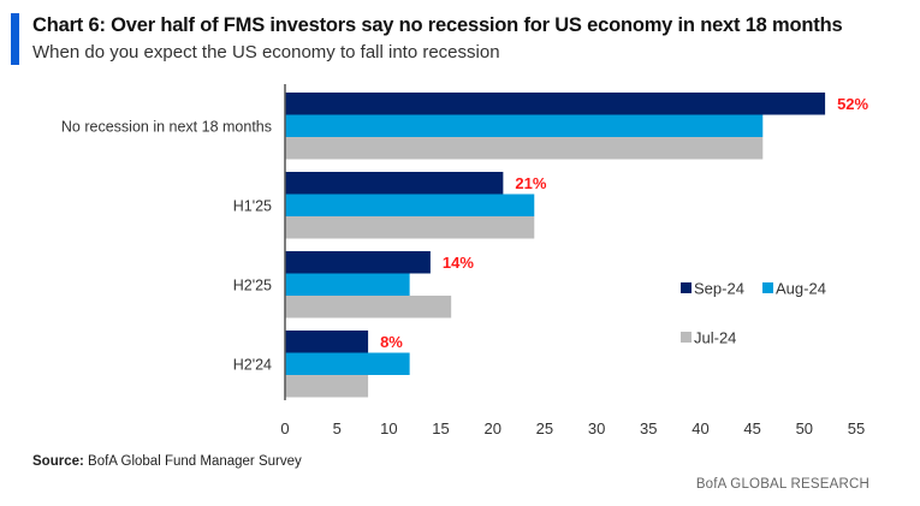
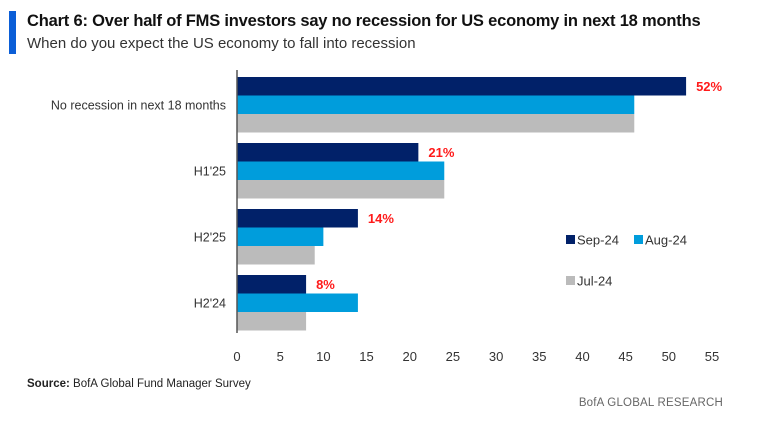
Aug-24/H2'25: 12 -> 10
Jul-24/H2'25: 16 -> 9
Aug-24/H2'24: 12 -> 14
